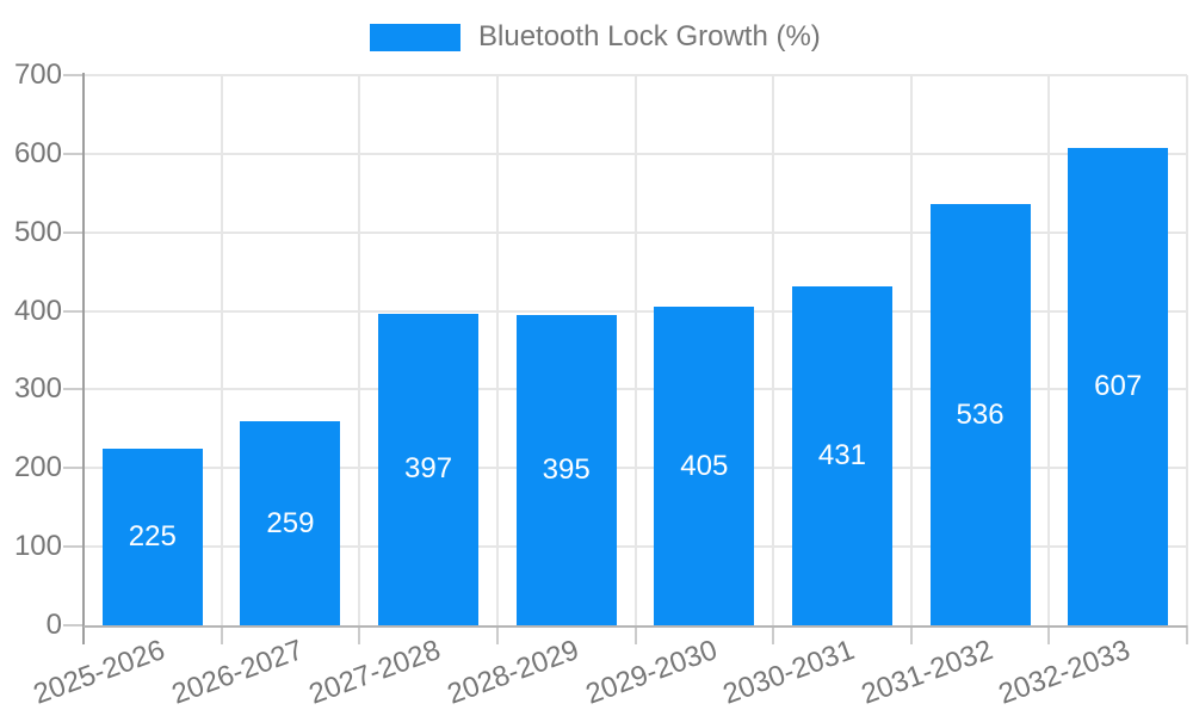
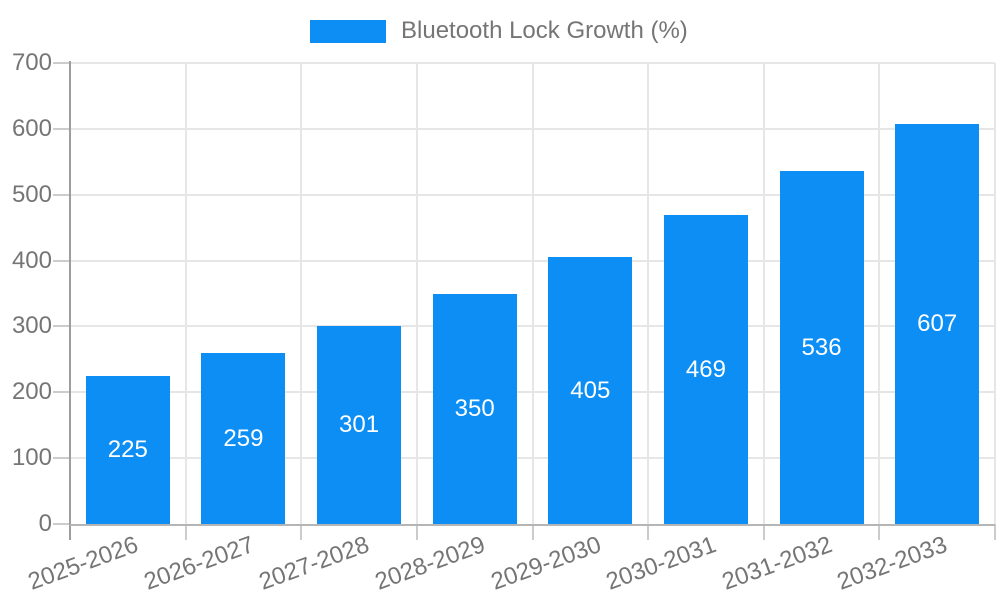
2027-2028: 397 -> 301
2028-2029: 395 -> 350
2030-2031: 431 -> 469
